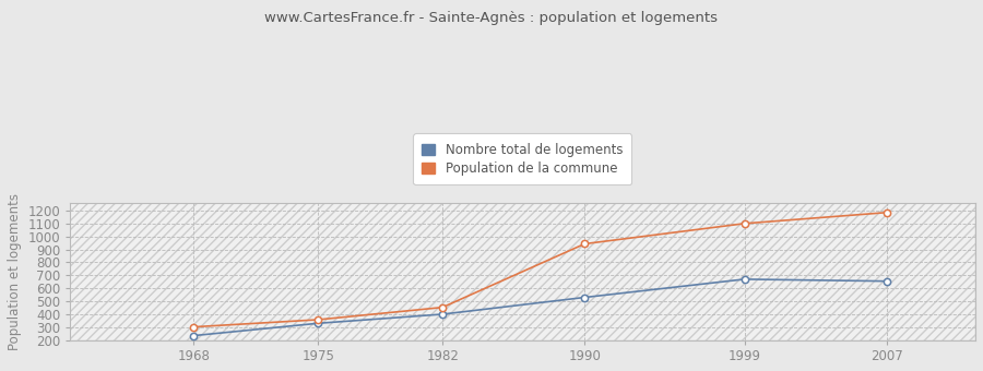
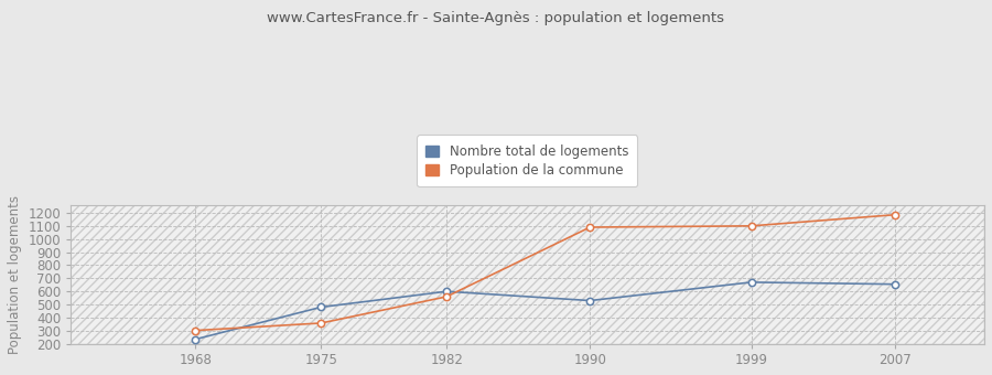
Nombre total de logements/1975: 330 -> 480
Nombre total de logements/1982: 400 -> 600
Population de la commune/1982: 450 -> 560
Population de la commune/1990: 940 -> 1090
